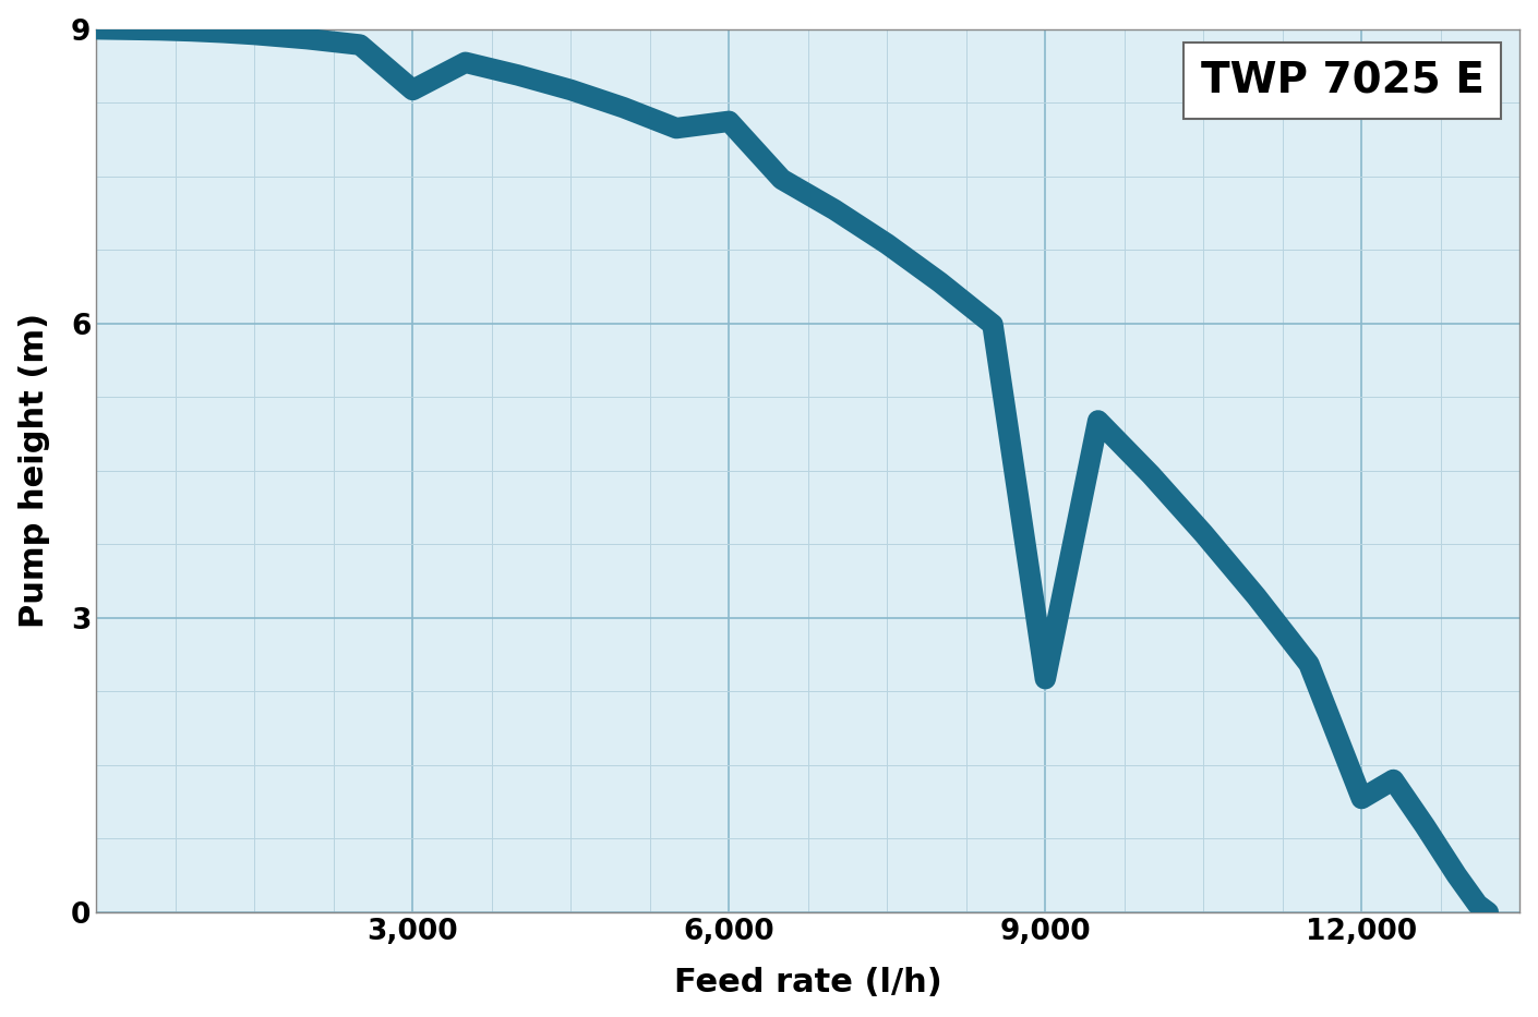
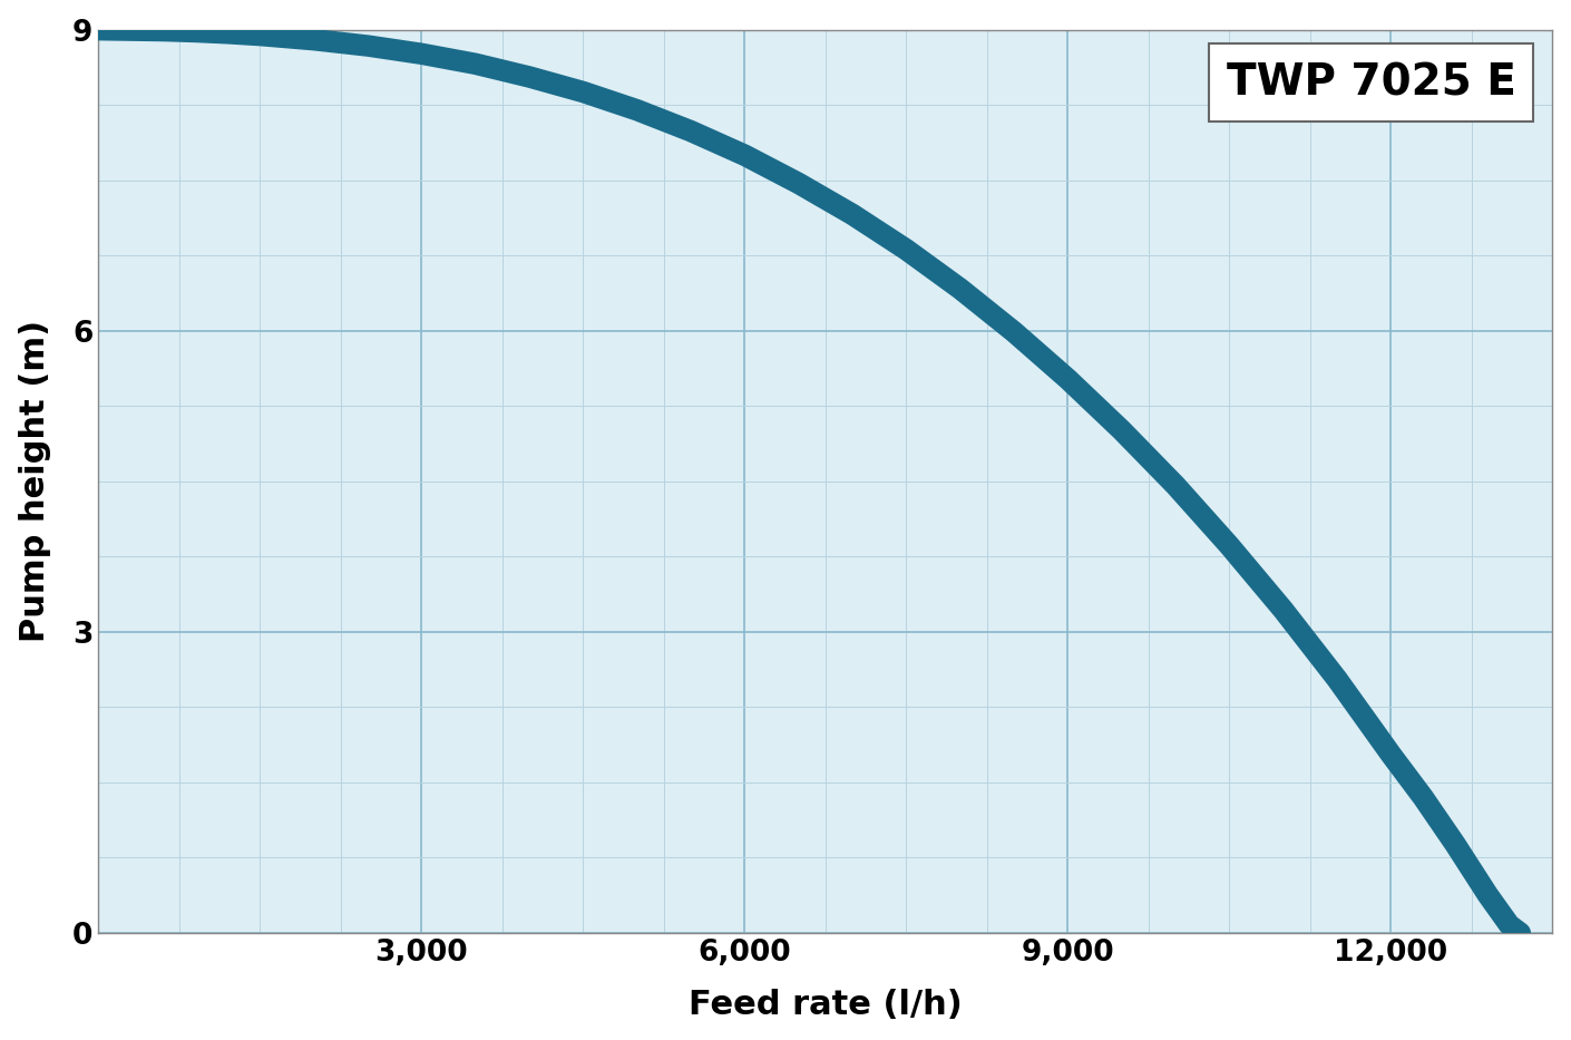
3,000: 8.38 -> 8.76
6,000: 8.06 -> 7.75
9,000: 2.38 -> 5.52
12,000: 1.16 -> 1.78
